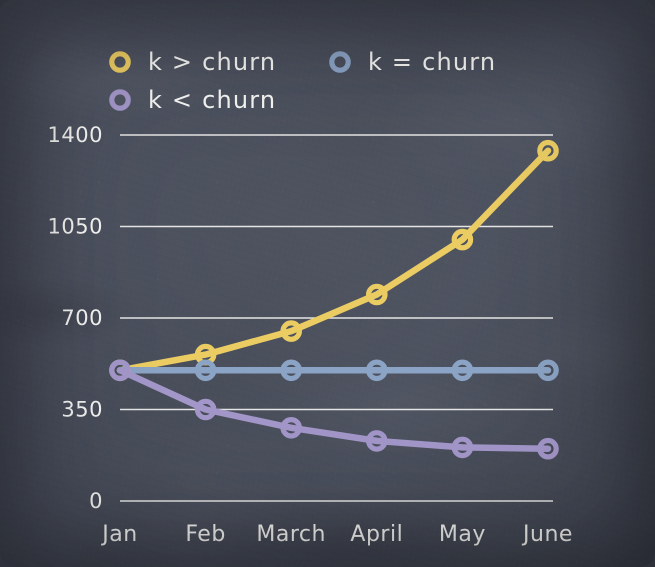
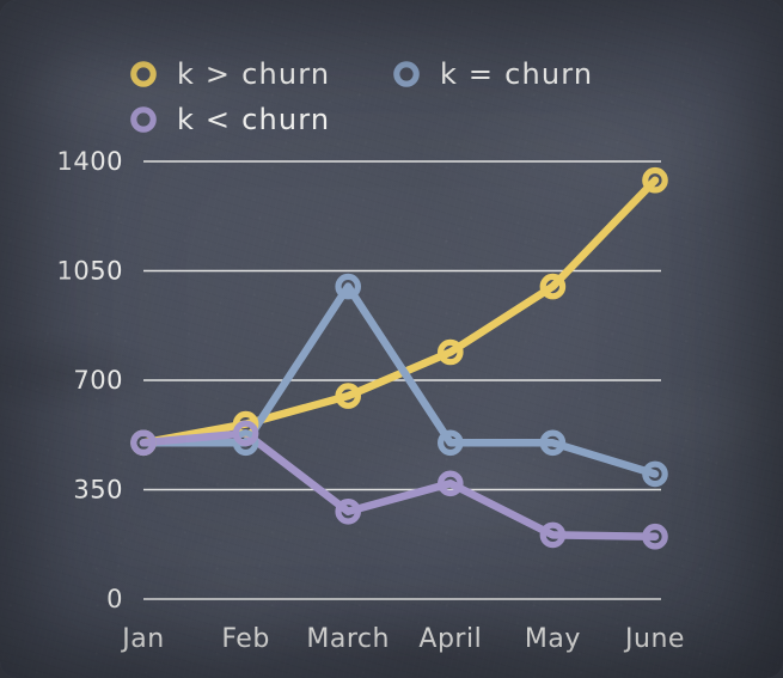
k < churn/Feb: 350 -> 530
k = churn/March: 500 -> 1000
k < churn/April: 230 -> 370
k = churn/June: 500 -> 400
